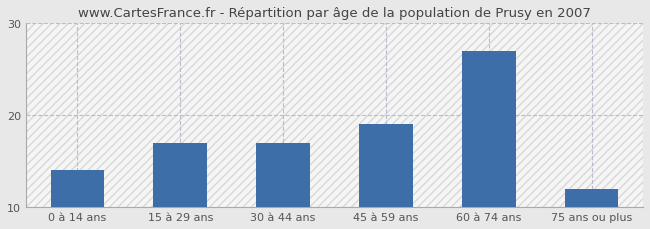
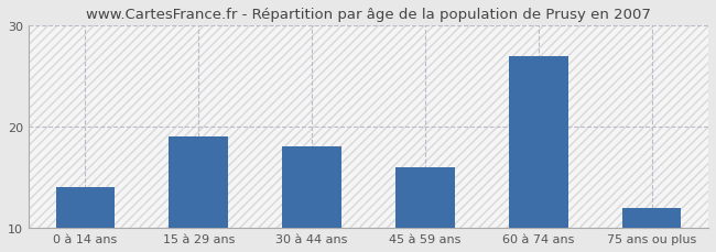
15 à 29 ans: 17 -> 19
30 à 44 ans: 17 -> 18
45 à 59 ans: 19 -> 16
